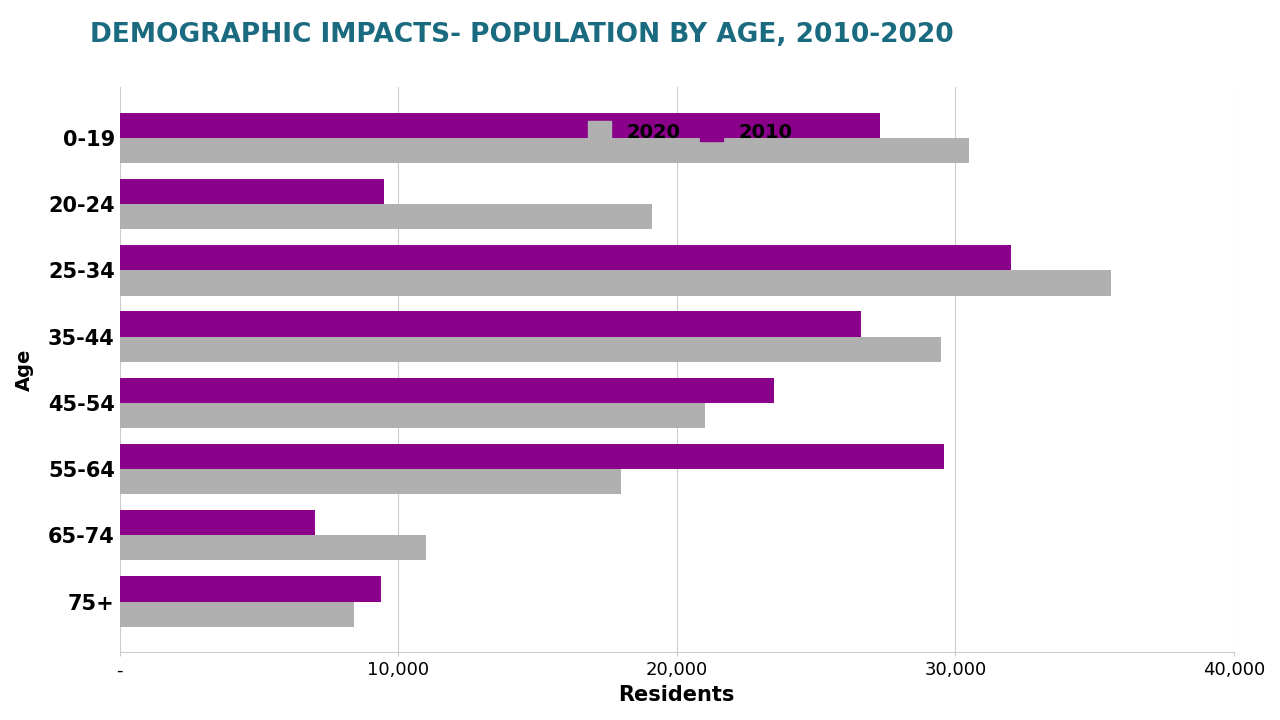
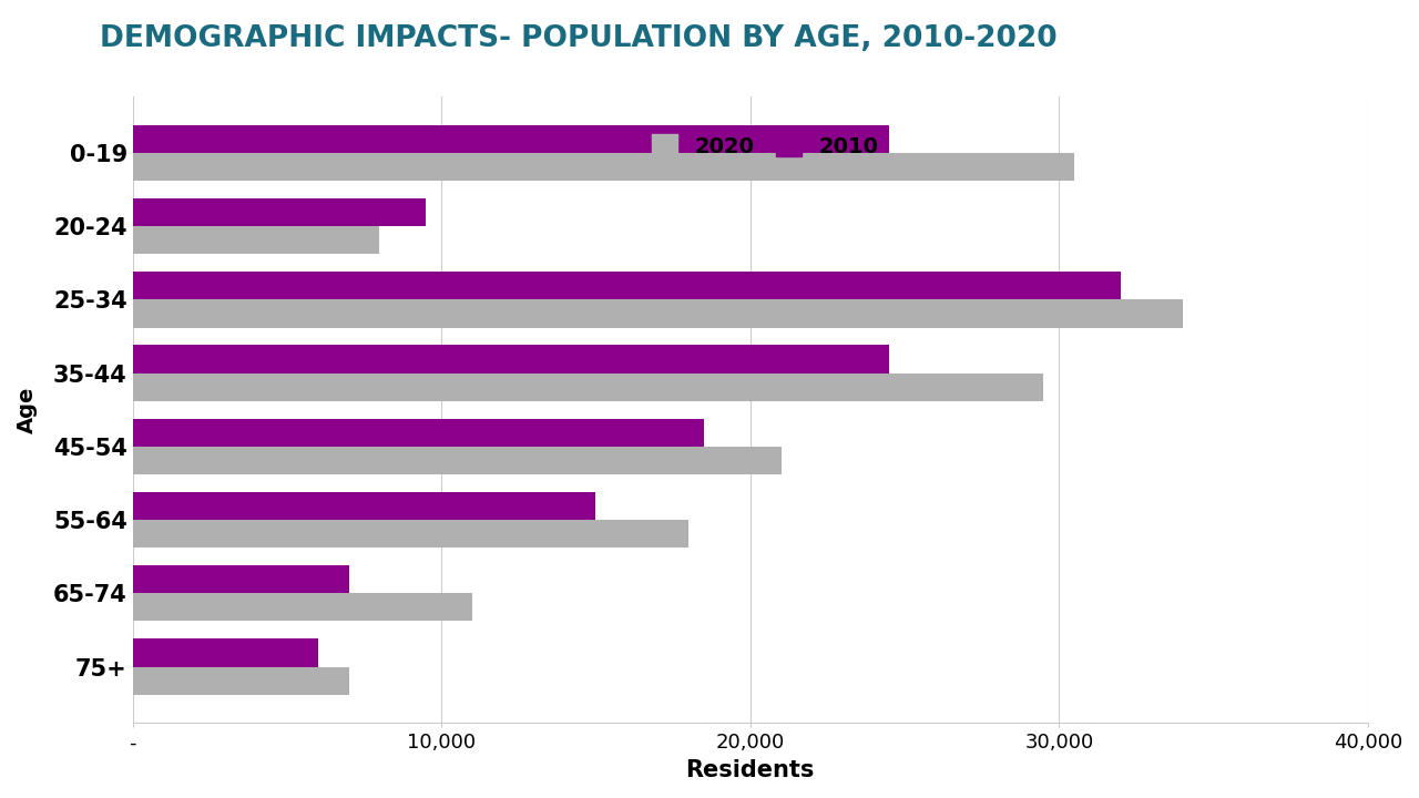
2010/0-19: 27,300 -> 24,500
2020/20-24: 19,100 -> 8,000
2020/25-34: 35,600 -> 34,000
2010/35-44: 26,600 -> 24,500
2010/45-54: 23,500 -> 18,500
2010/55-64: 29,600 -> 15,000
2010/75+: 9,400 -> 6,000
2020/75+: 8,400 -> 7,000
